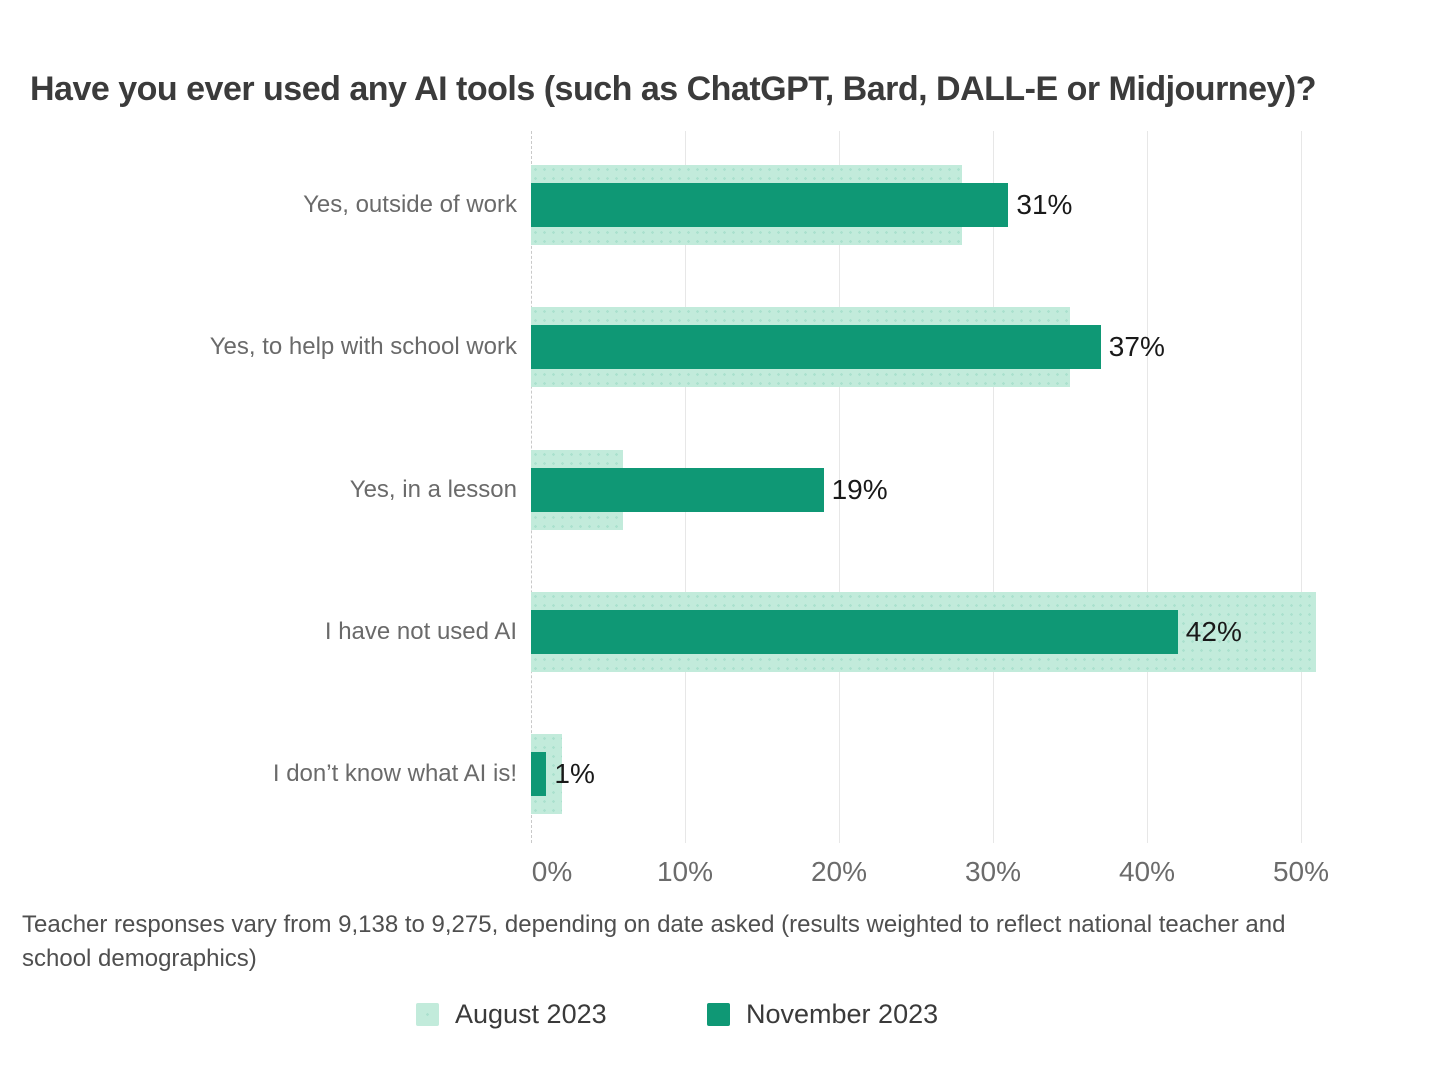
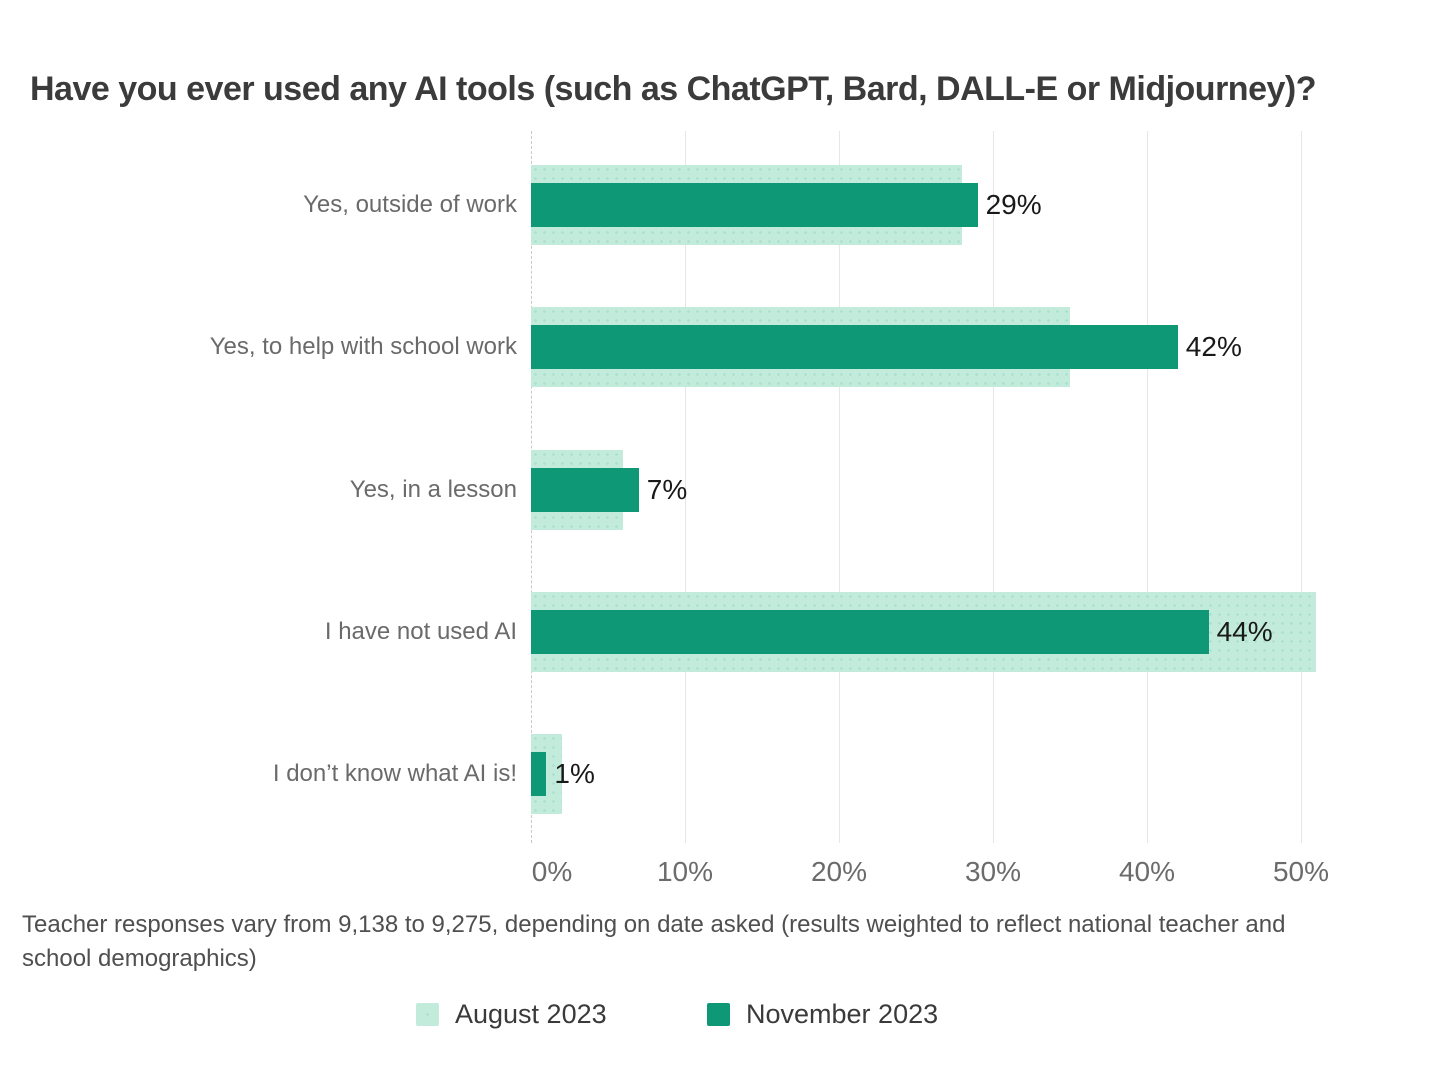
November 2023/Yes, outside of work: 31% -> 29%
November 2023/Yes, to help with school work: 37% -> 42%
November 2023/Yes, in a lesson: 19% -> 7%
November 2023/I have not used AI: 42% -> 44%
